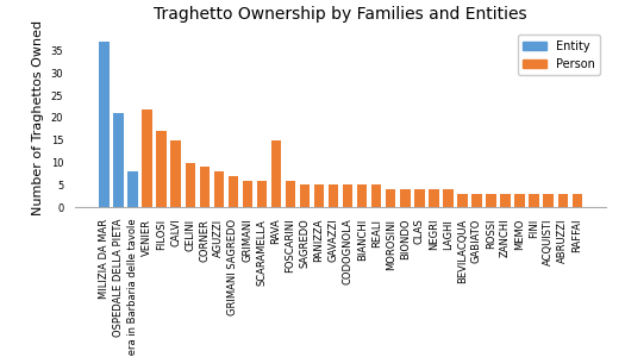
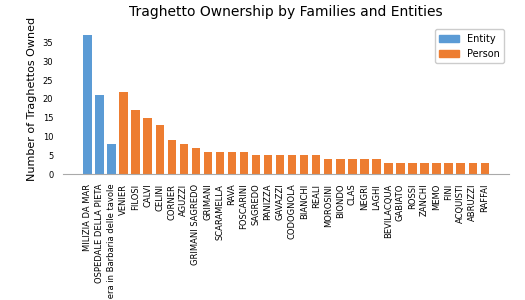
CELINI: 10 -> 13
RAVA: 15 -> 6
